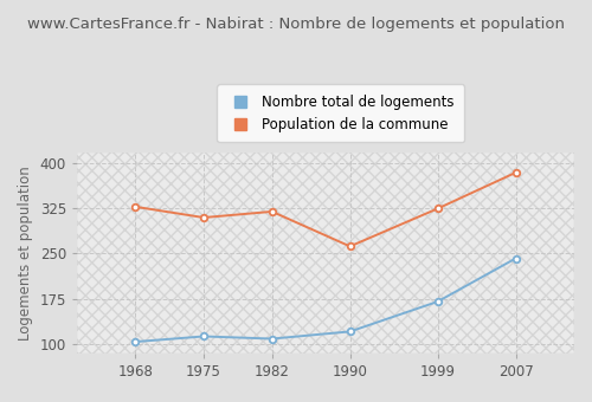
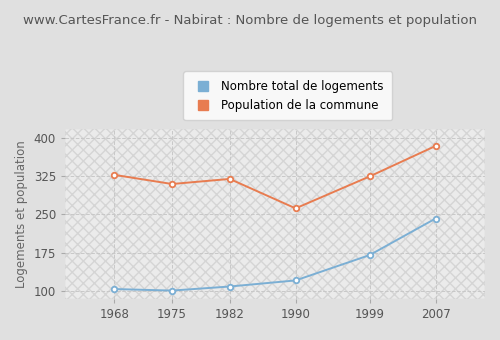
Nombre total de logements/1975: 112 -> 100
